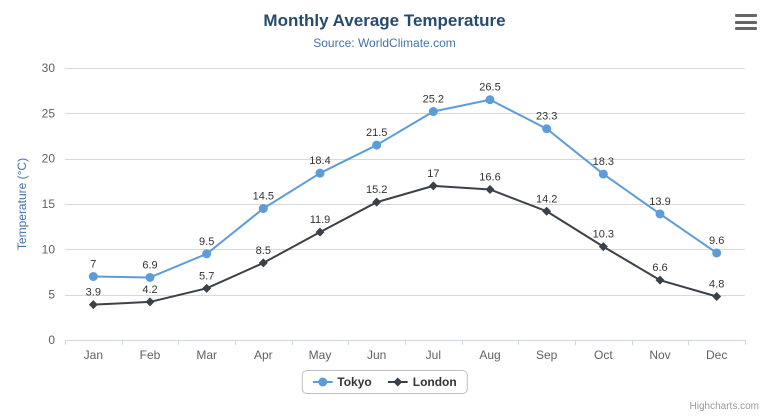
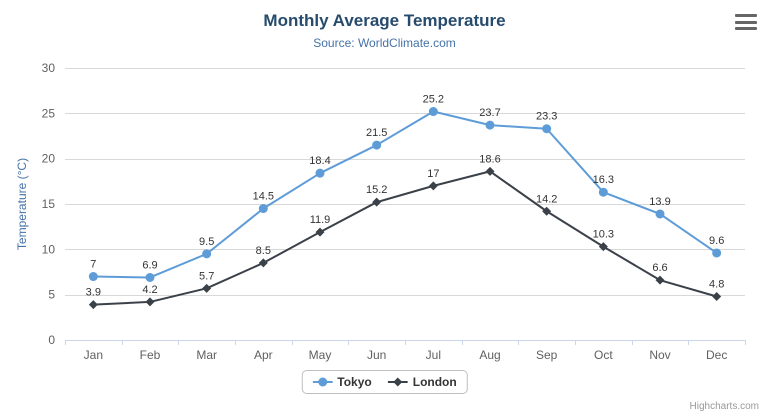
Tokyo/Aug: 26.5 -> 23.7
London/Aug: 16.6 -> 18.6
Tokyo/Oct: 18.3 -> 16.3
